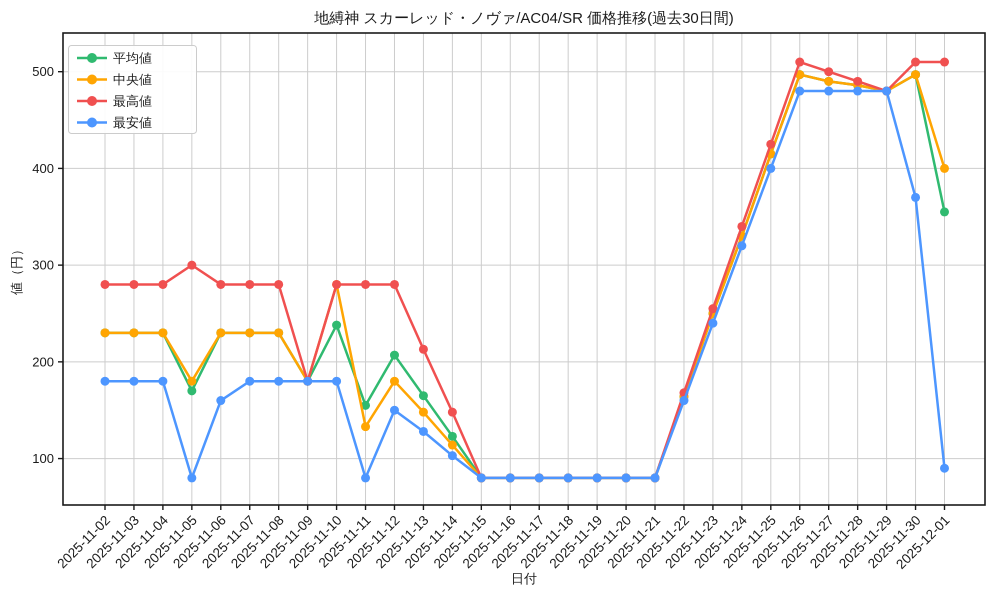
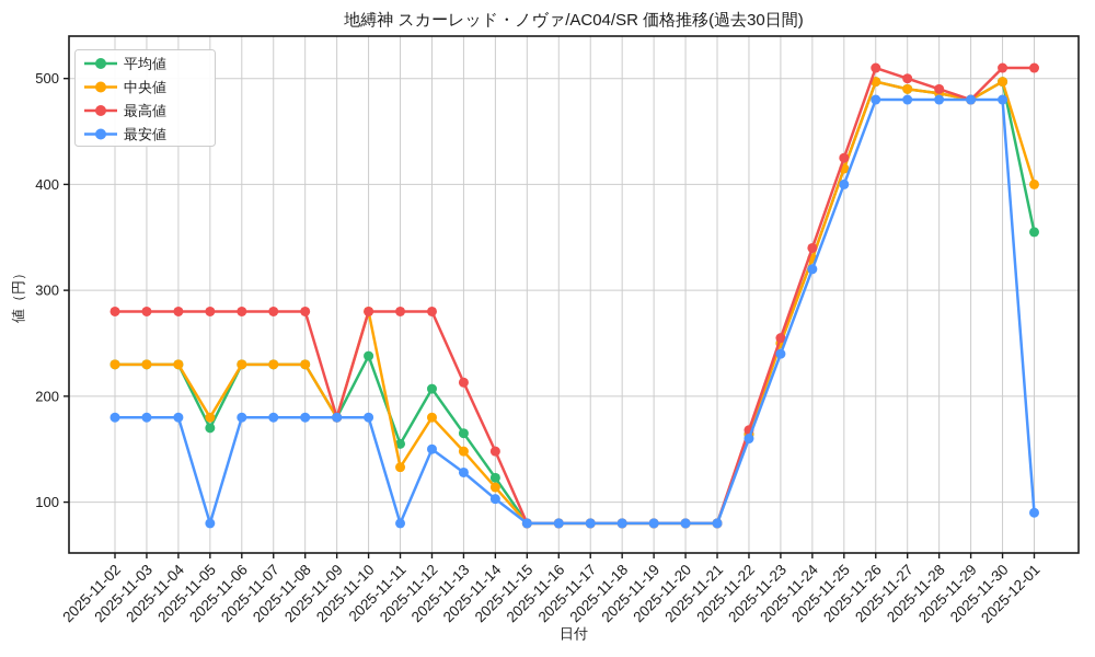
最高値/2025-11-05: 300 -> 280
最安値/2025-11-06: 160 -> 180
最安値/2025-11-30: 370 -> 480
